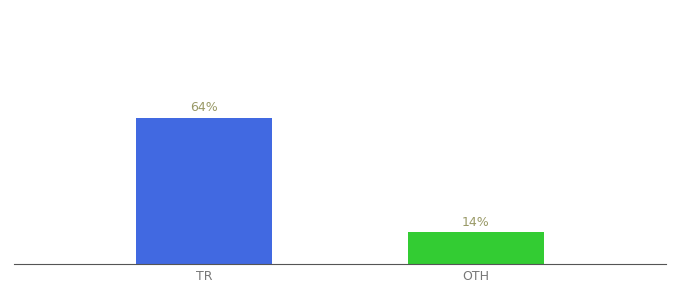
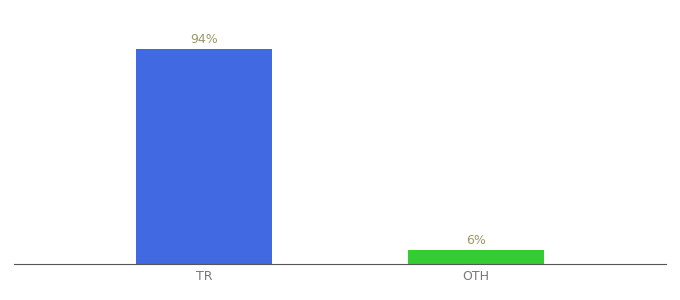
TR: 64% -> 94%
OTH: 14% -> 6%
